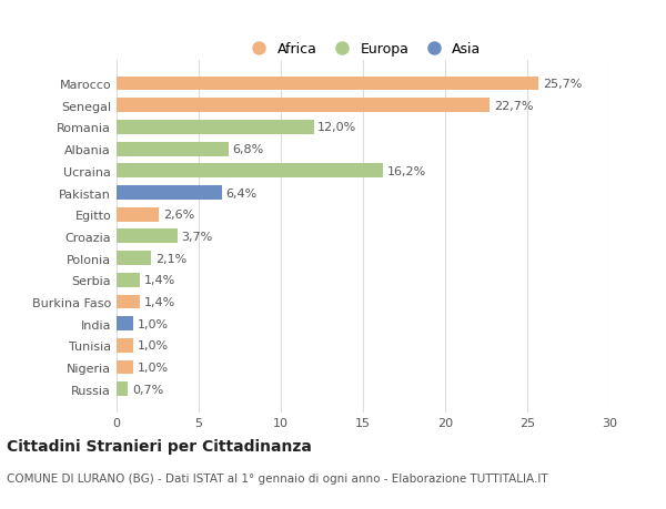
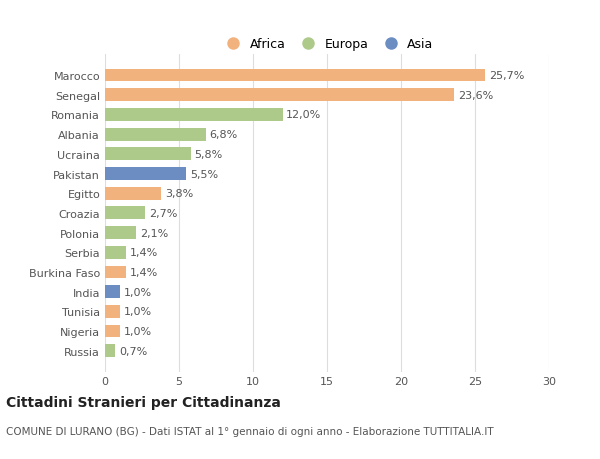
Senegal: 22,7% -> 23,6%
Ucraina: 16,2% -> 5,8%
Pakistan: 6,4% -> 5,5%
Egitto: 2,6% -> 3,8%
Croazia: 3,7% -> 2,7%
